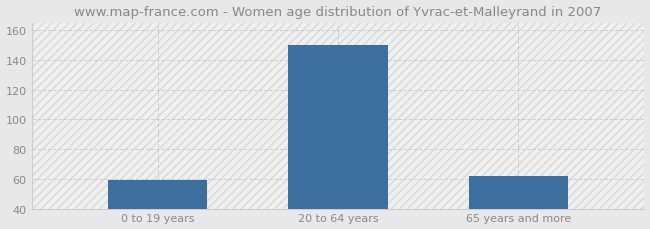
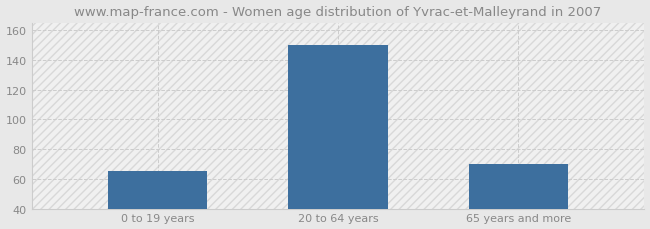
0 to 19 years: 59 -> 65
65 years and more: 62 -> 70
